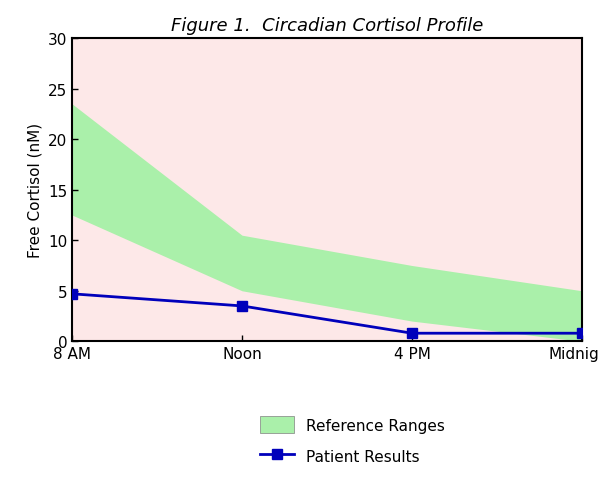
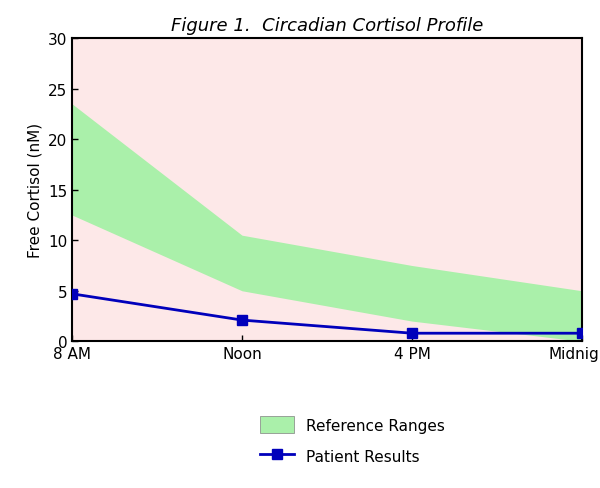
Patient Results/Noon: 3.5 -> 2.1
